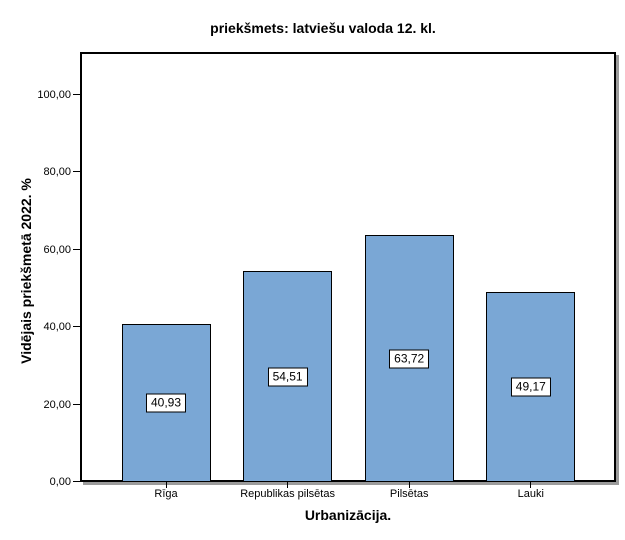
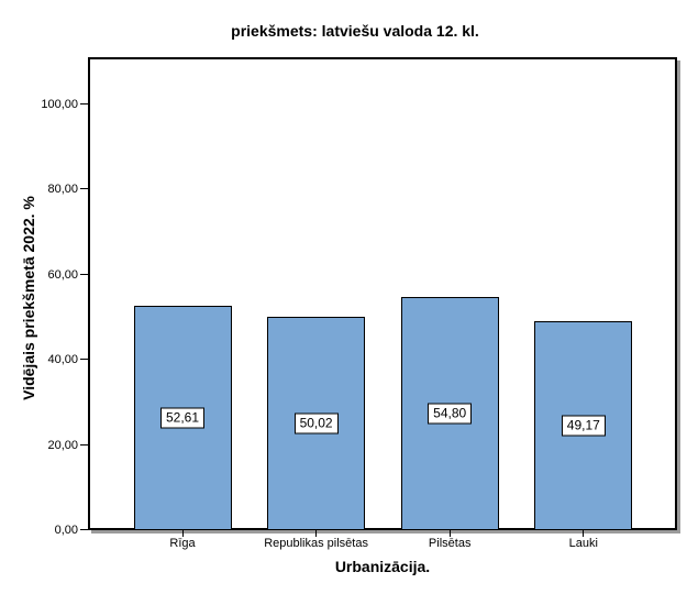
Rīga: 40,93 -> 52,61
Republikas pilsētas: 54,51 -> 50,02
Pilsētas: 63,72 -> 54,80
